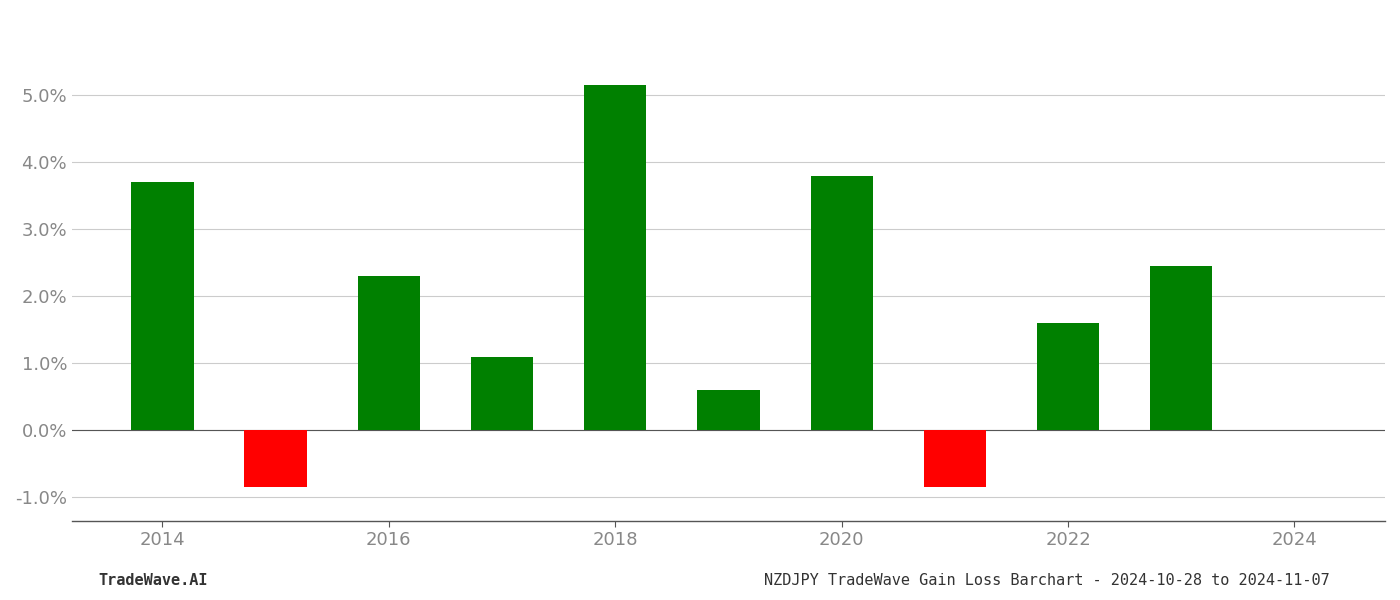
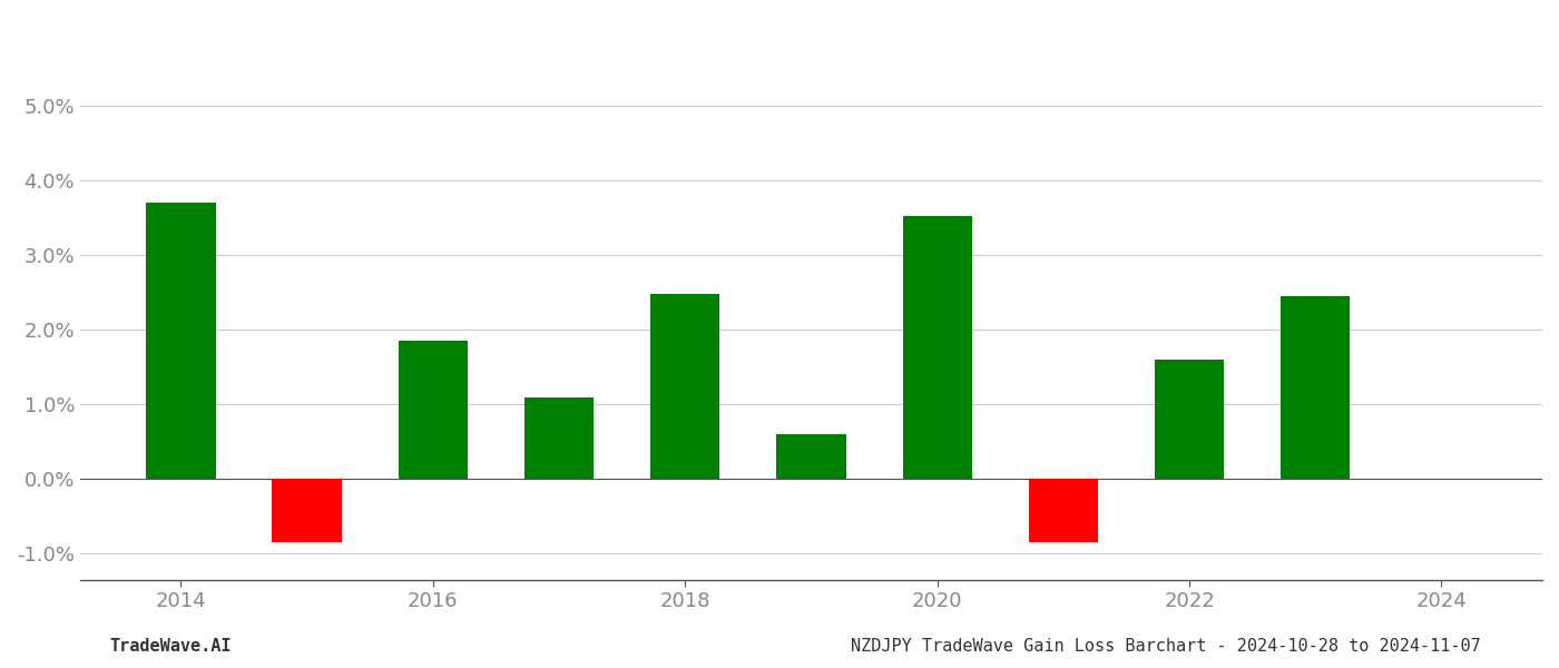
2016: 2.30% -> 1.86%
2018: 5.15% -> 2.48%
2020: 3.80% -> 3.52%
